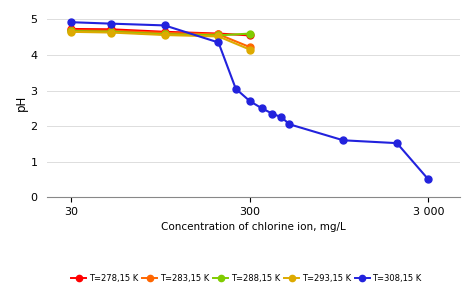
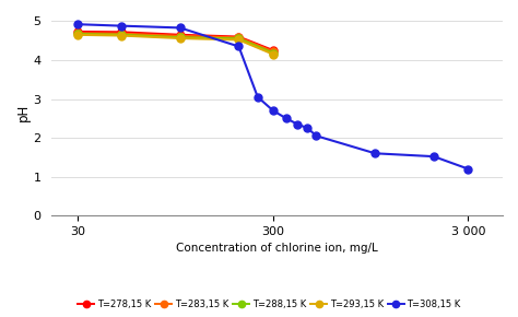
T=278,15 K/300: 4.55 -> 4.25
T=288,15 K/300: 4.60 -> 4.18
T=308,15 K/3 000: 0.50 -> 1.20
